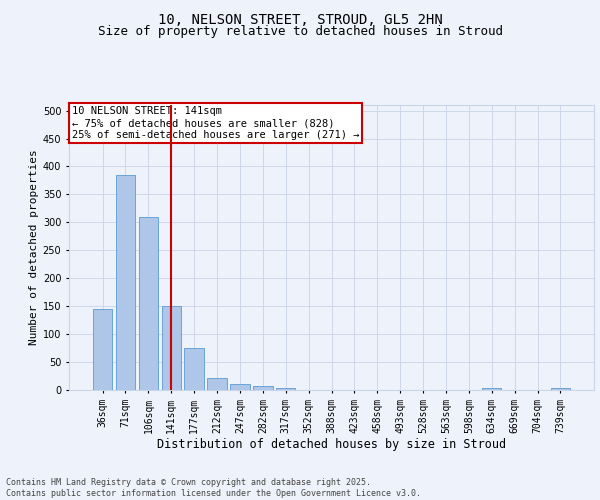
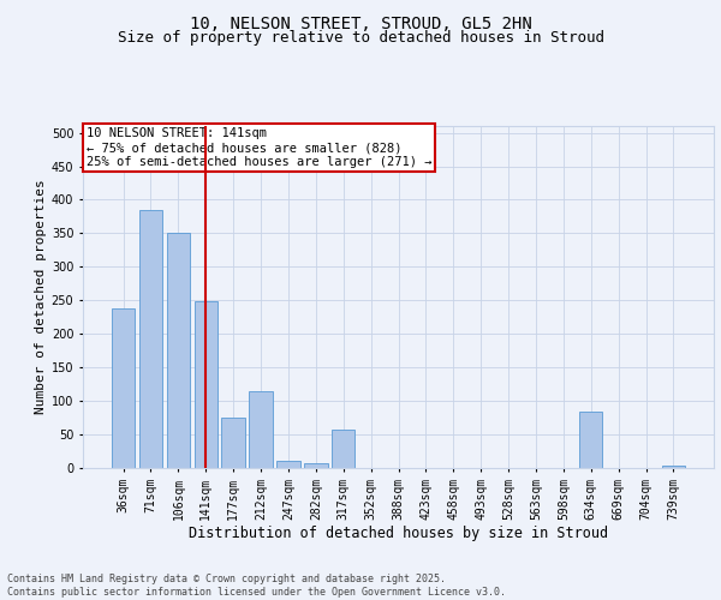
36sqm: 145 -> 238
106sqm: 310 -> 350
141sqm: 150 -> 248
212sqm: 22 -> 114
317sqm: 4 -> 58
634sqm: 4 -> 84
